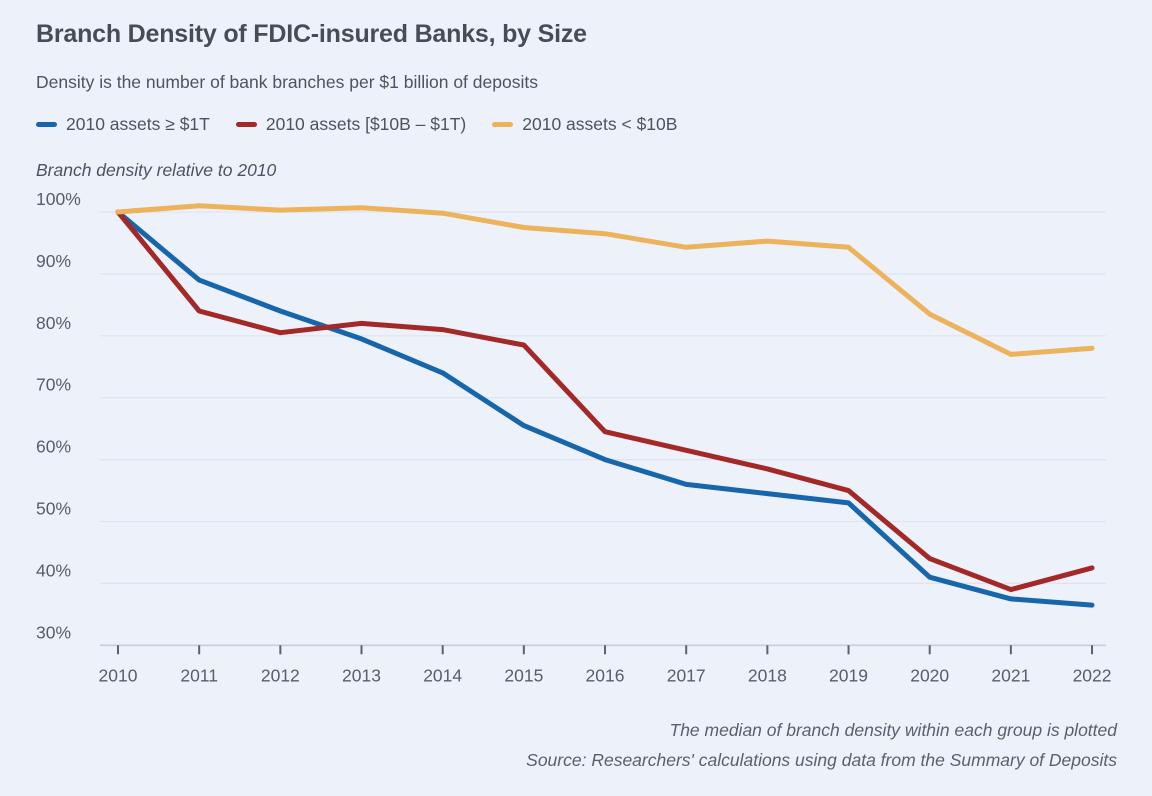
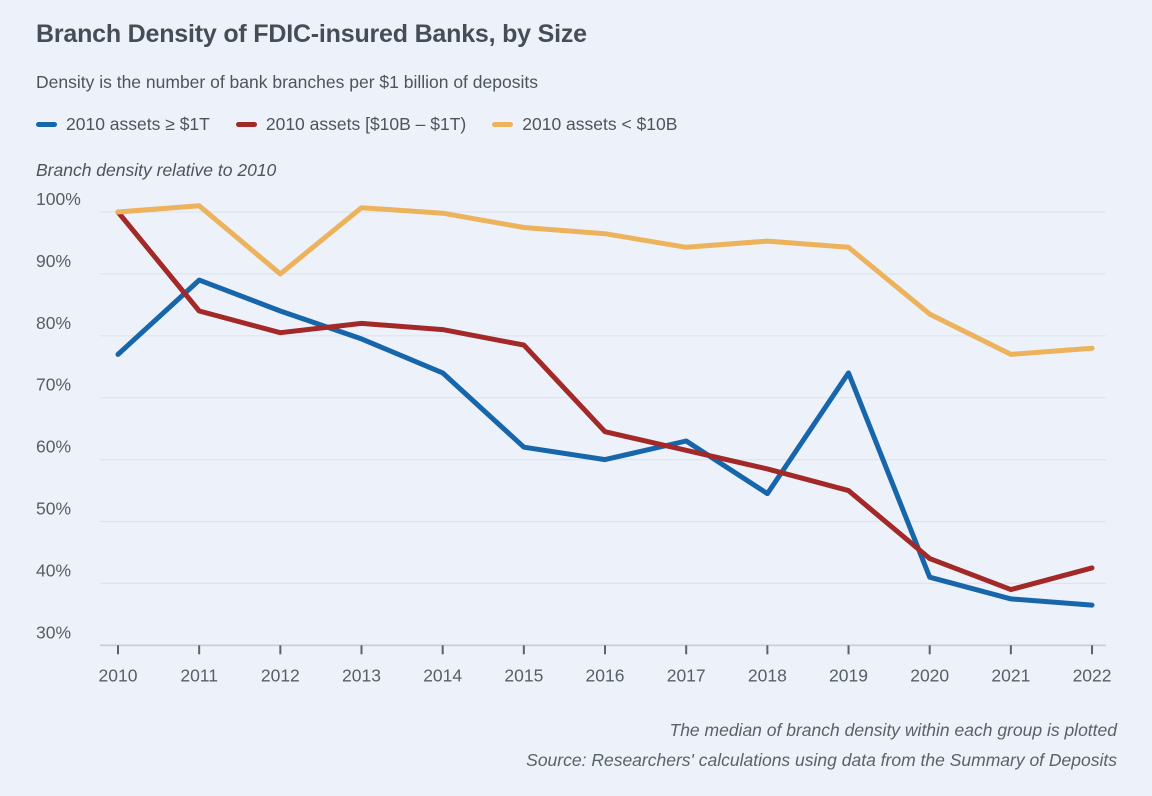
2010 assets ≥ $1T/2010: 100% -> 77%
2010 assets < $10B/2012: 100% -> 90%
2010 assets ≥ $1T/2015: 66% -> 62%
2010 assets ≥ $1T/2017: 56% -> 63%
2010 assets ≥ $1T/2019: 53% -> 74%
